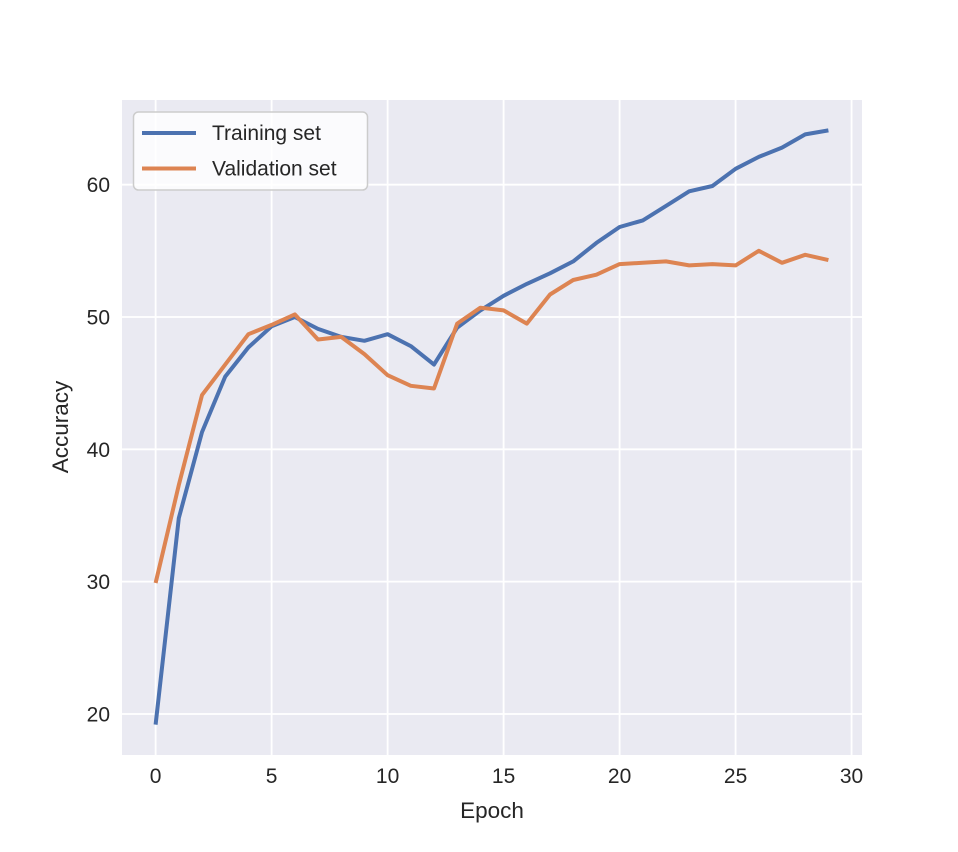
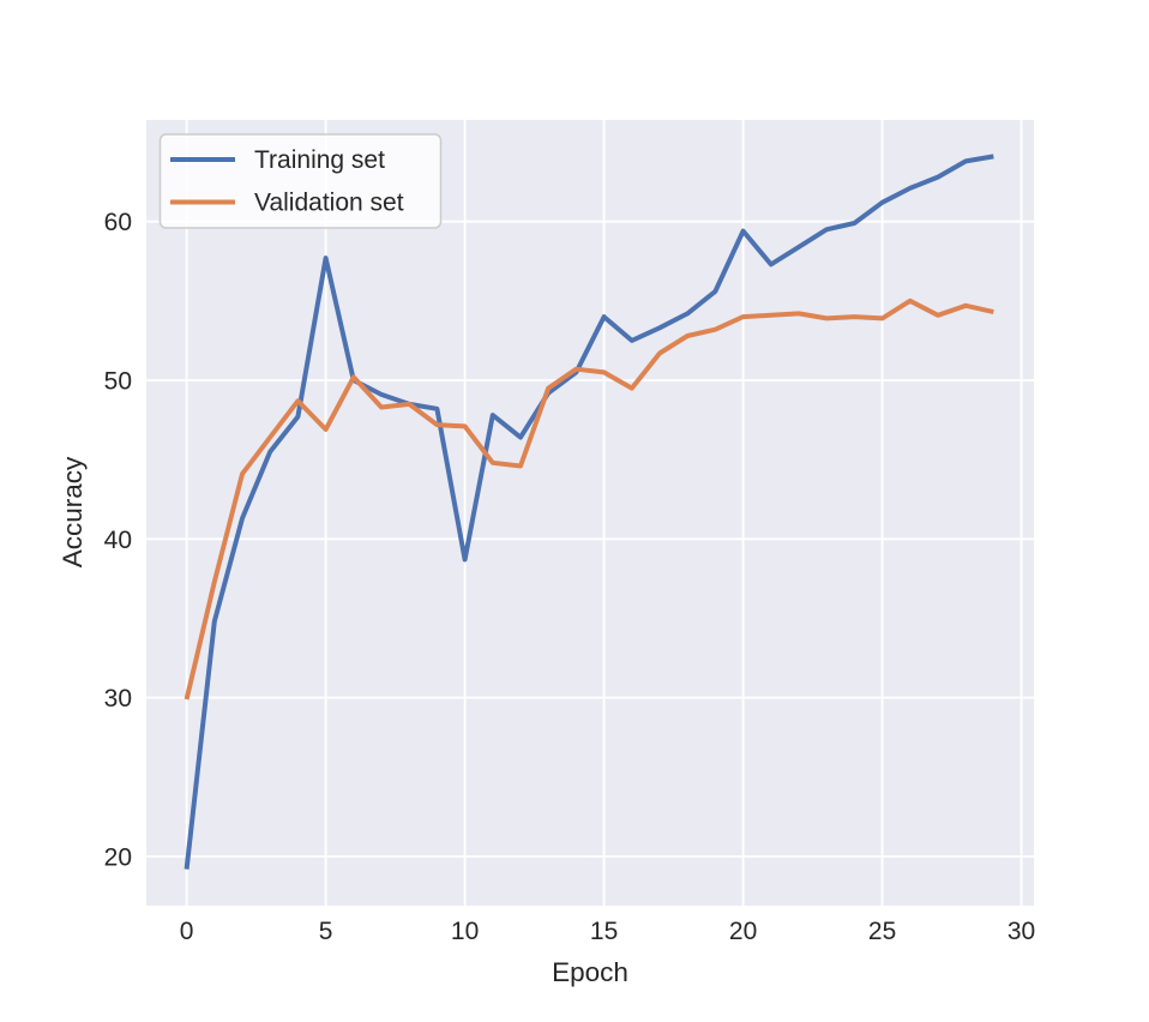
Training set/5: 49.3 -> 57.7
Validation set/5: 49.4 -> 46.9
Training set/10: 48.7 -> 38.7
Validation set/10: 45.6 -> 47.1
Training set/15: 51.6 -> 54.0
Training set/20: 56.8 -> 59.4
